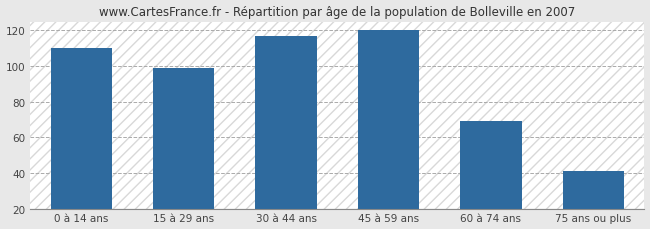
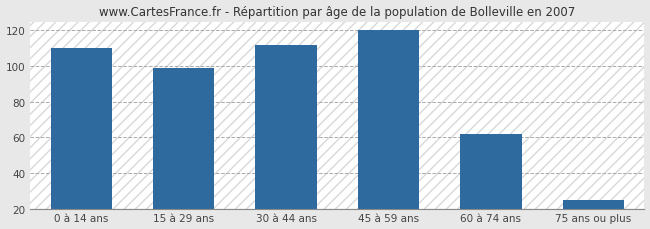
30 à 44 ans: 117 -> 112
60 à 74 ans: 69 -> 62
75 ans ou plus: 41 -> 25
